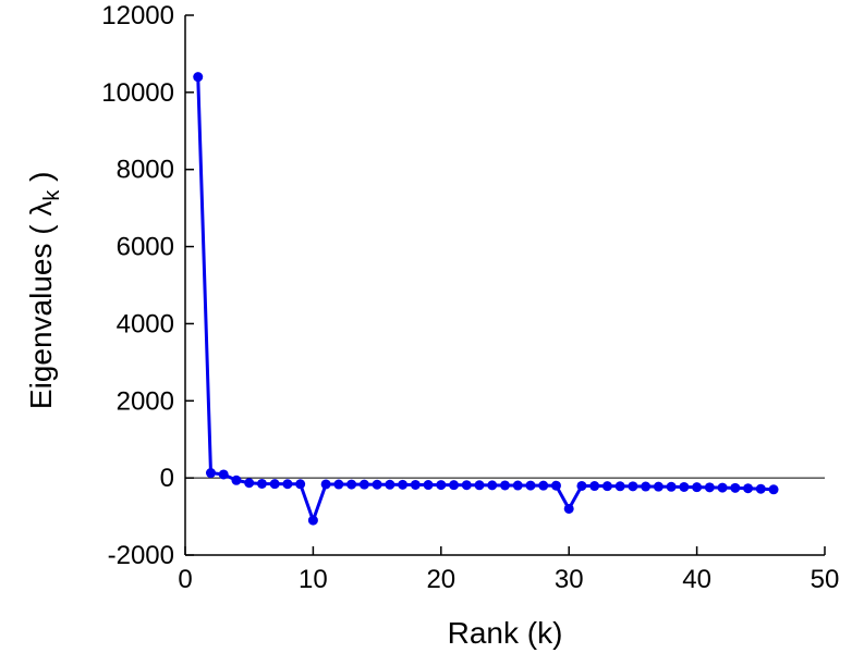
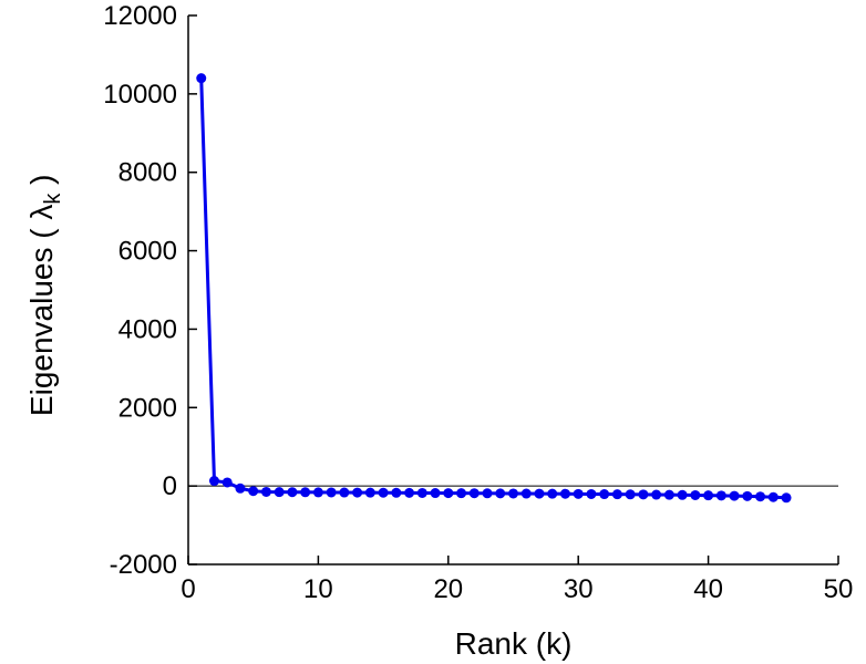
10: -1100 -> -200
30: -800 -> -200
